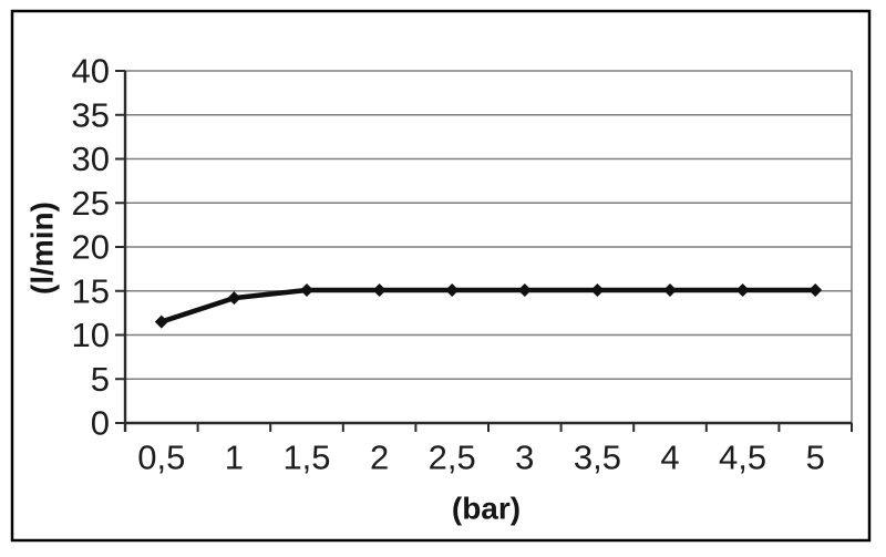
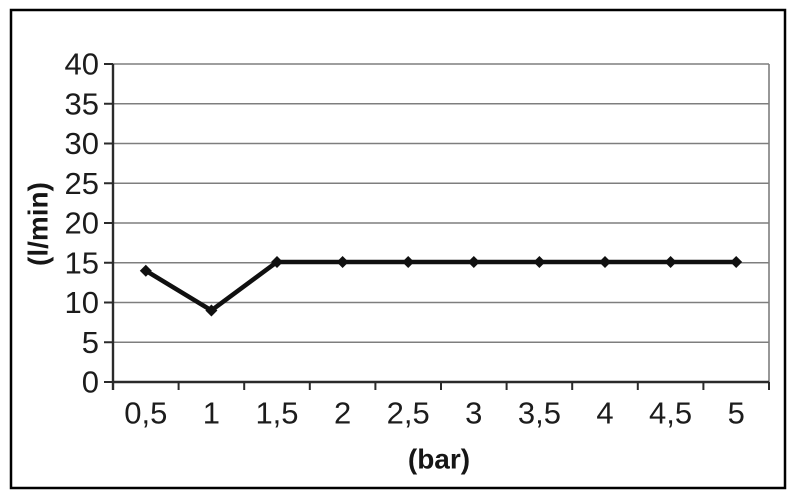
0,5: 12 -> 14
1: 14 -> 9
